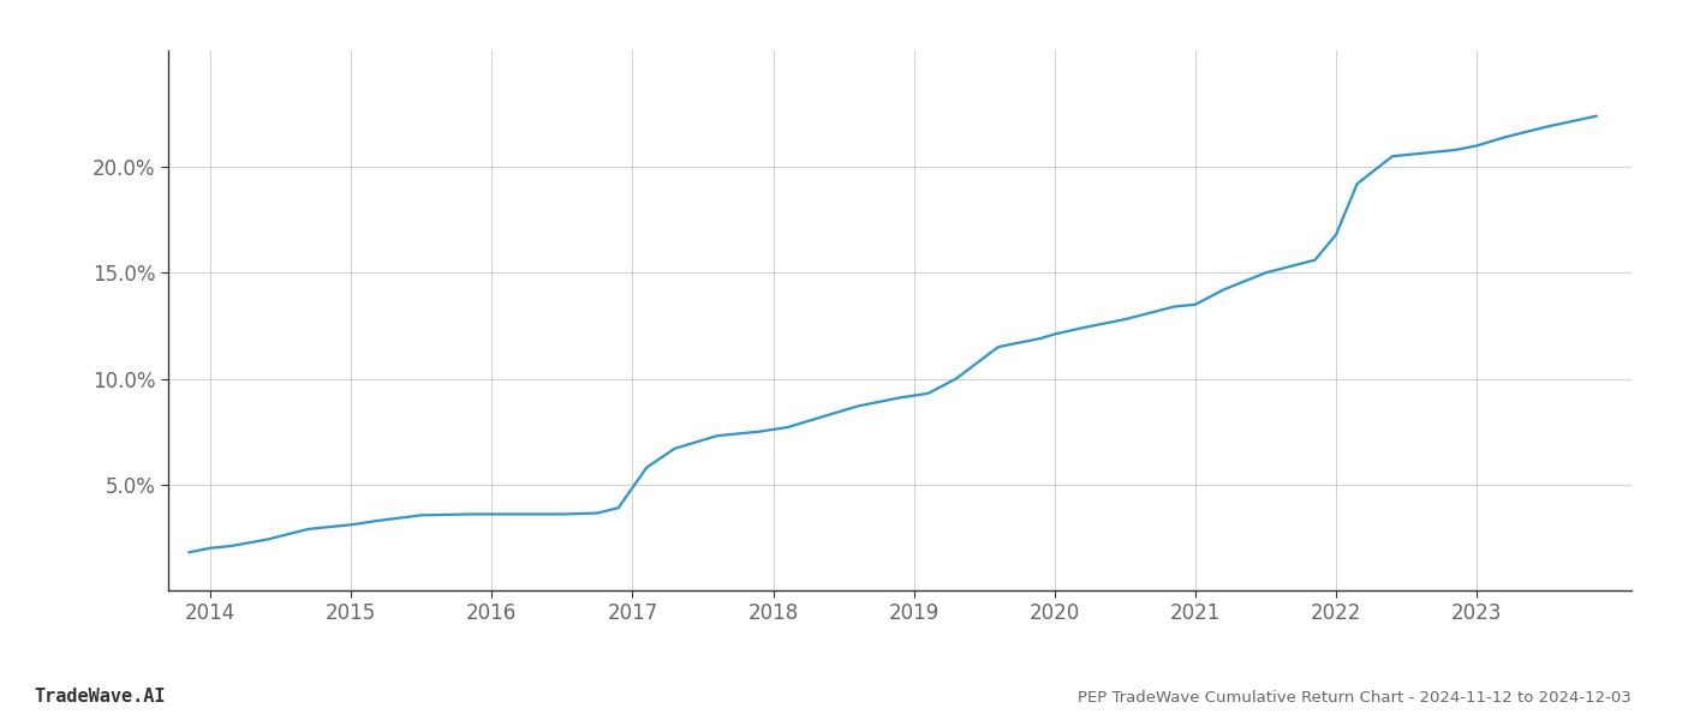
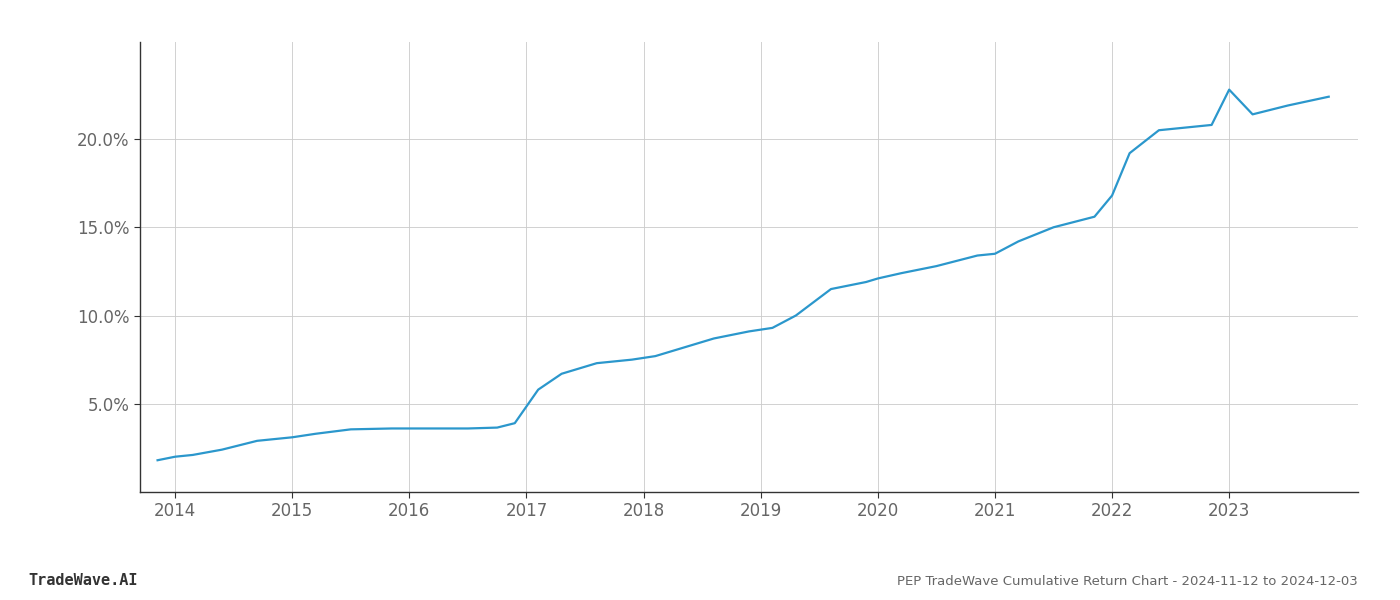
2023: 21.0% -> 22.8%
